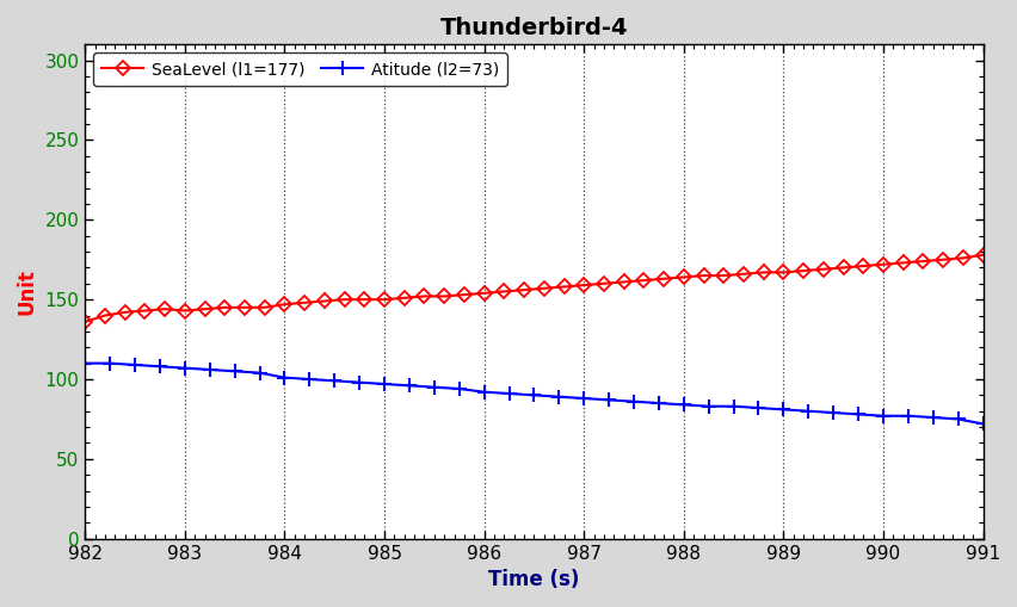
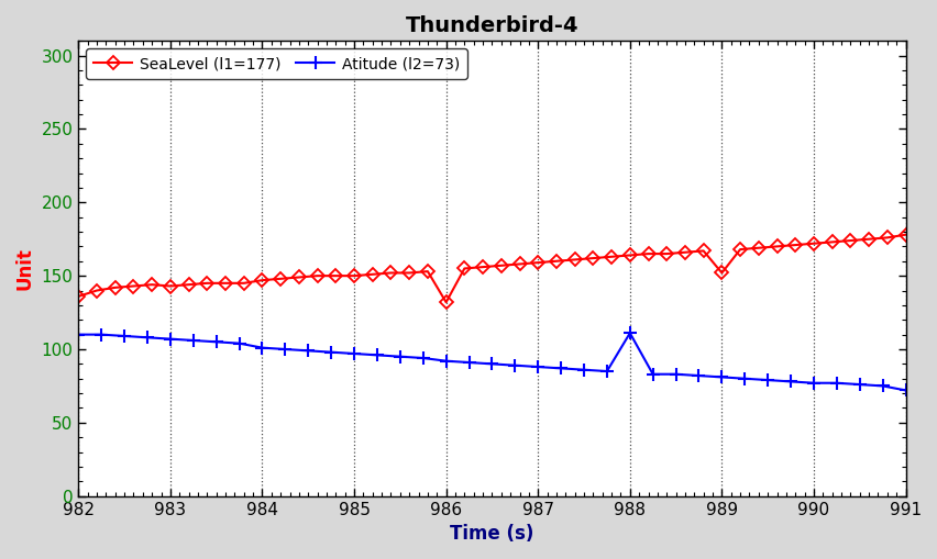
SeaLevel (l1=177)/986: 154 -> 132
Atitude (l2=73)/988: 84 -> 111
SeaLevel (l1=177)/989: 167 -> 152
